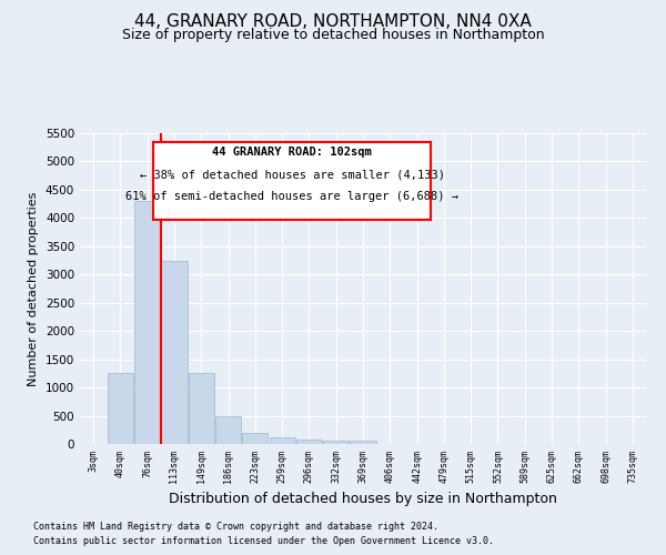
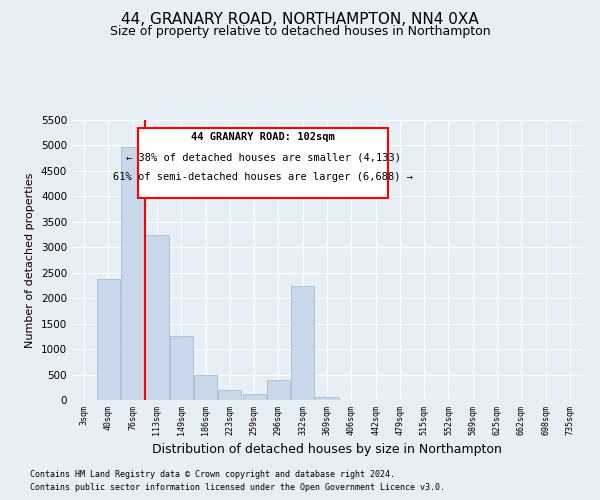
40sqm: 1250 -> 2380
76sqm: 4300 -> 4960
296sqm: 80 -> 400
332sqm: 60 -> 2240
